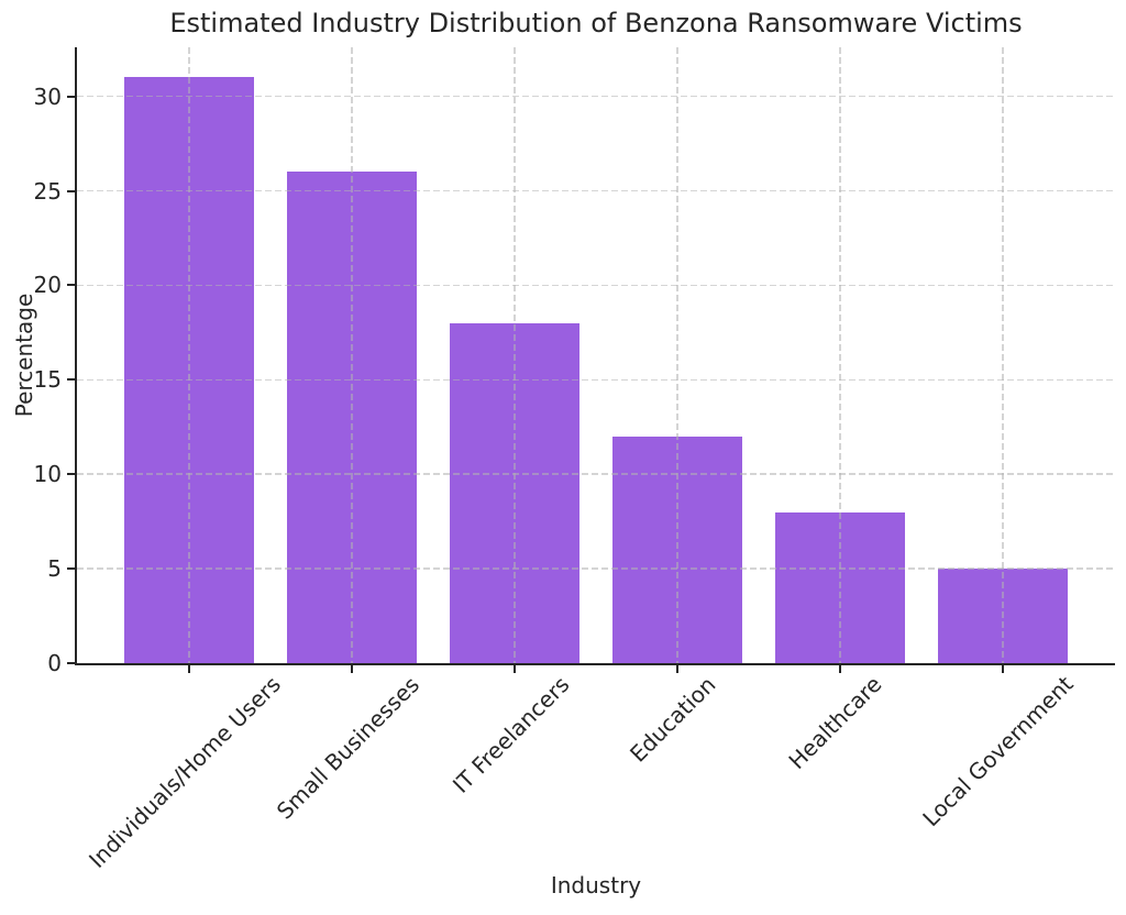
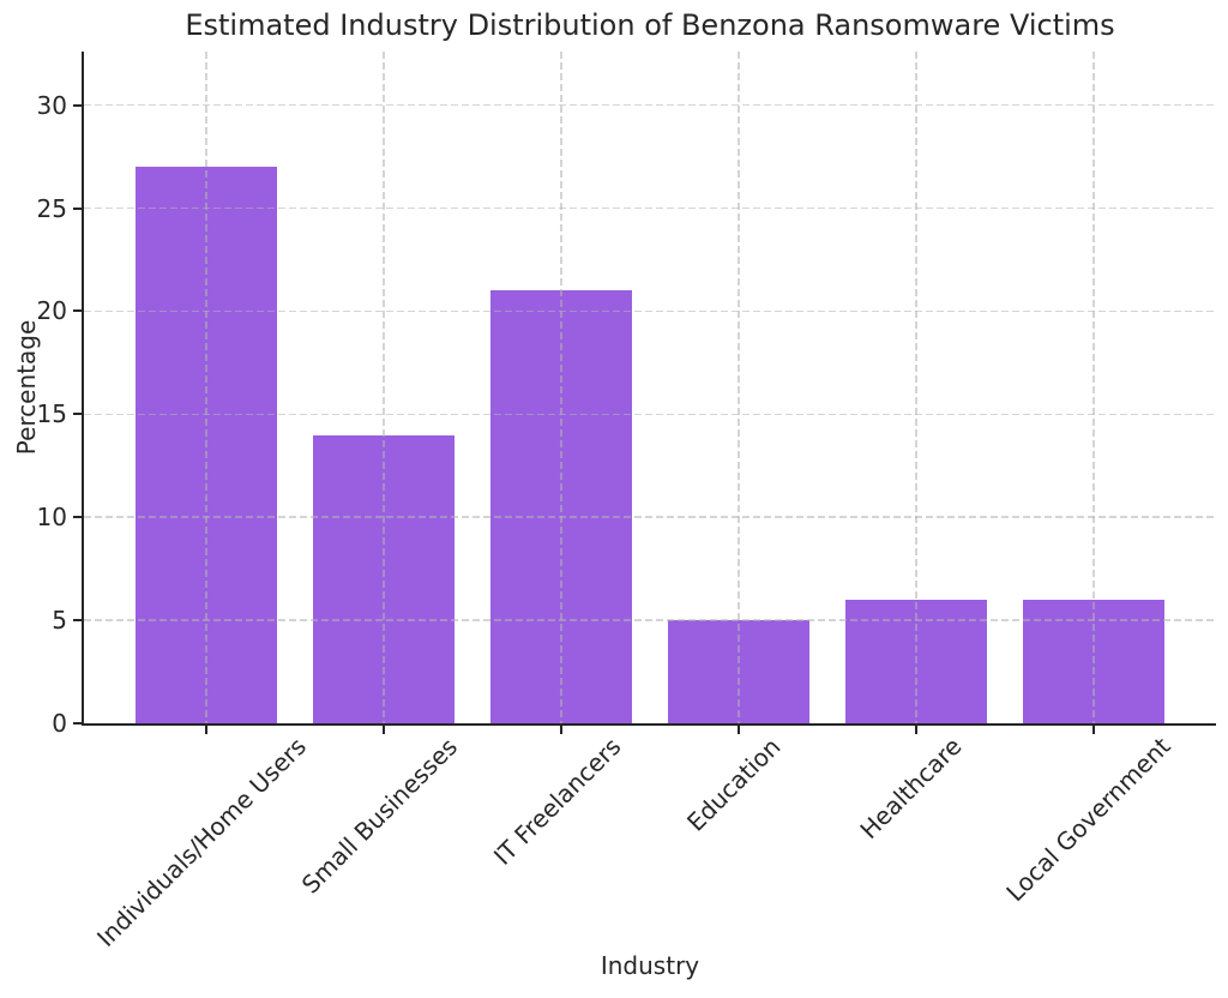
Individuals/Home Users: 31 -> 27
Small Businesses: 26 -> 14
IT Freelancers: 18 -> 21
Education: 12 -> 5
Healthcare: 8 -> 6
Local Government: 5 -> 6
